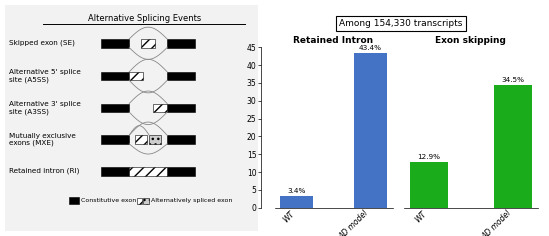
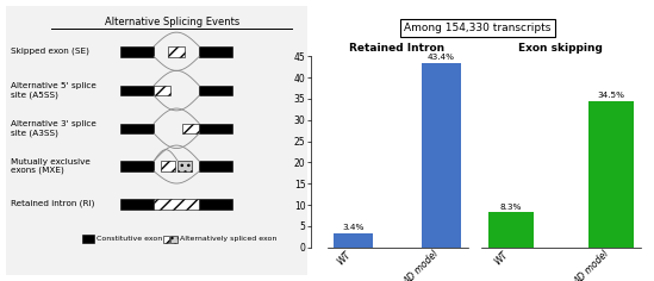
Exon skipping/WT: 12.9% -> 8.3%
